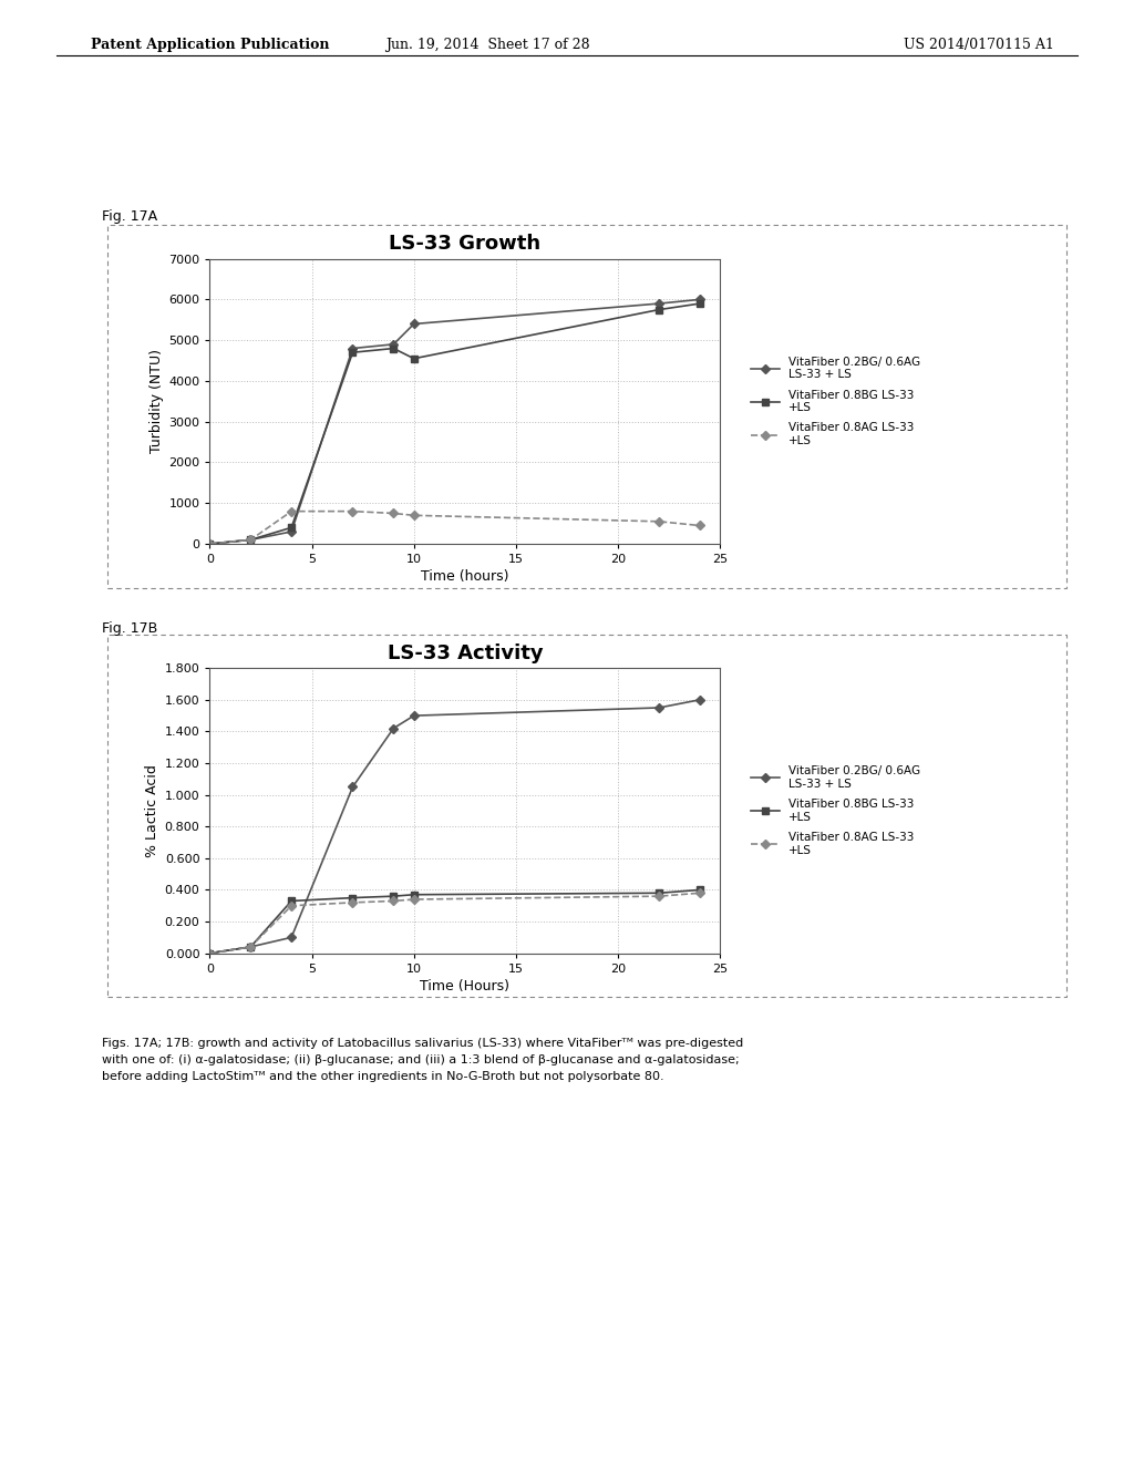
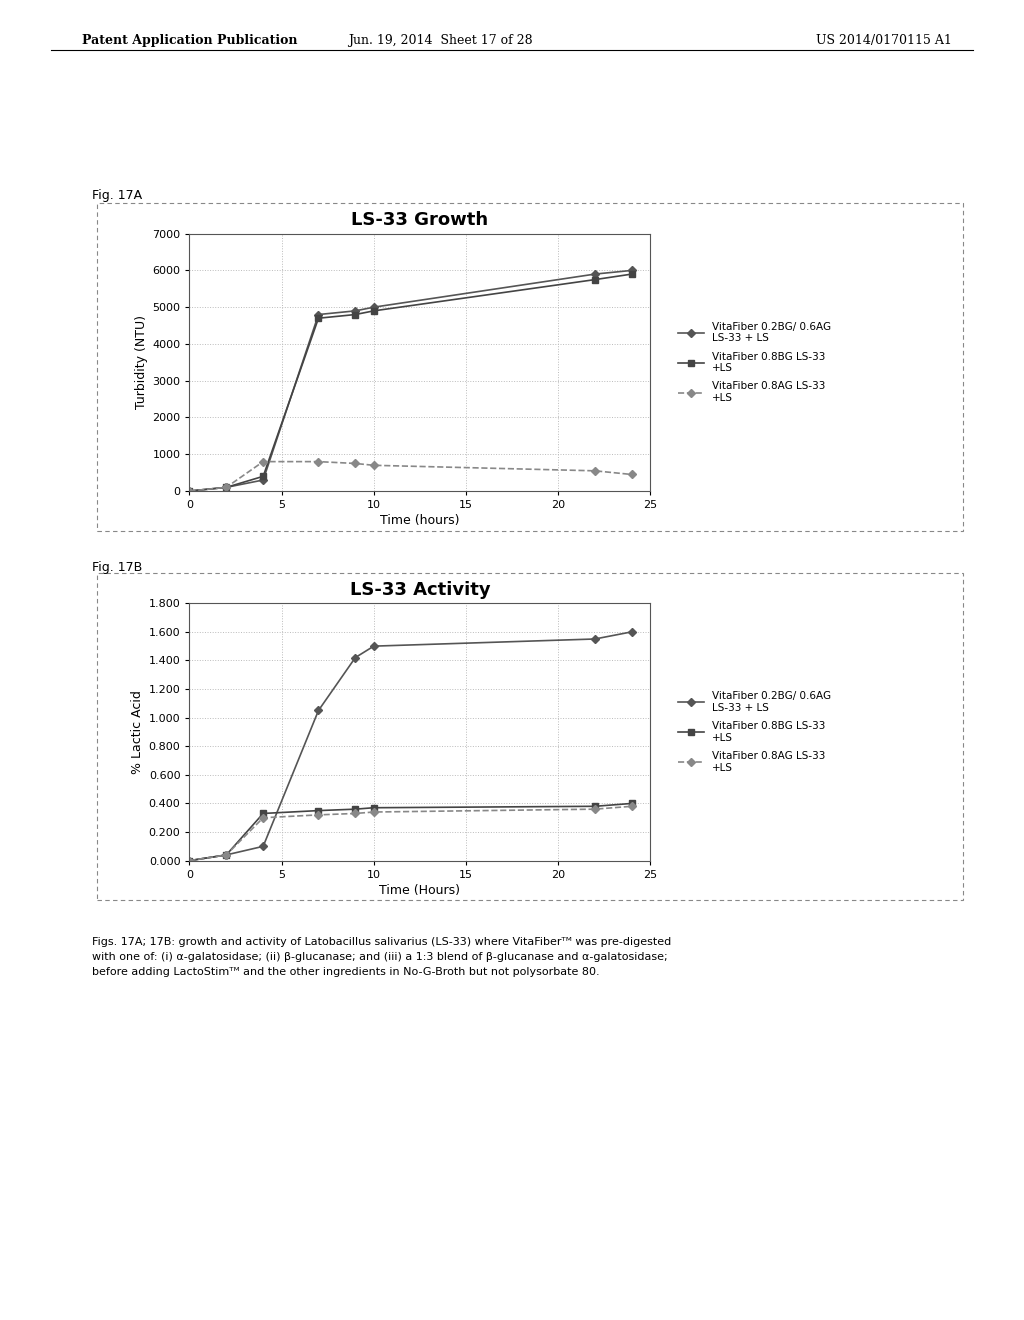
LS-33 Growth/VitaFiber 0.2BG/ 0.6AG LS-33 + LS/10: 5400 -> 5000
LS-33 Growth/VitaFiber 0.8BG LS-33 +LS/10: 4550 -> 4900
